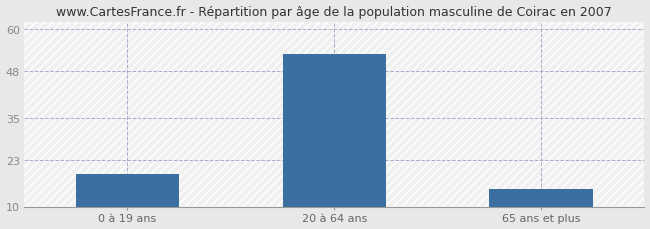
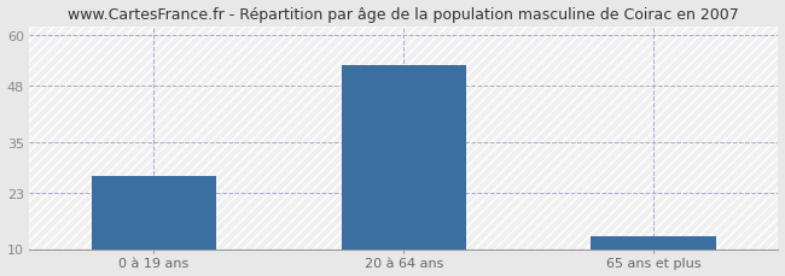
0 à 19 ans: 19 -> 27
65 ans et plus: 15 -> 13
